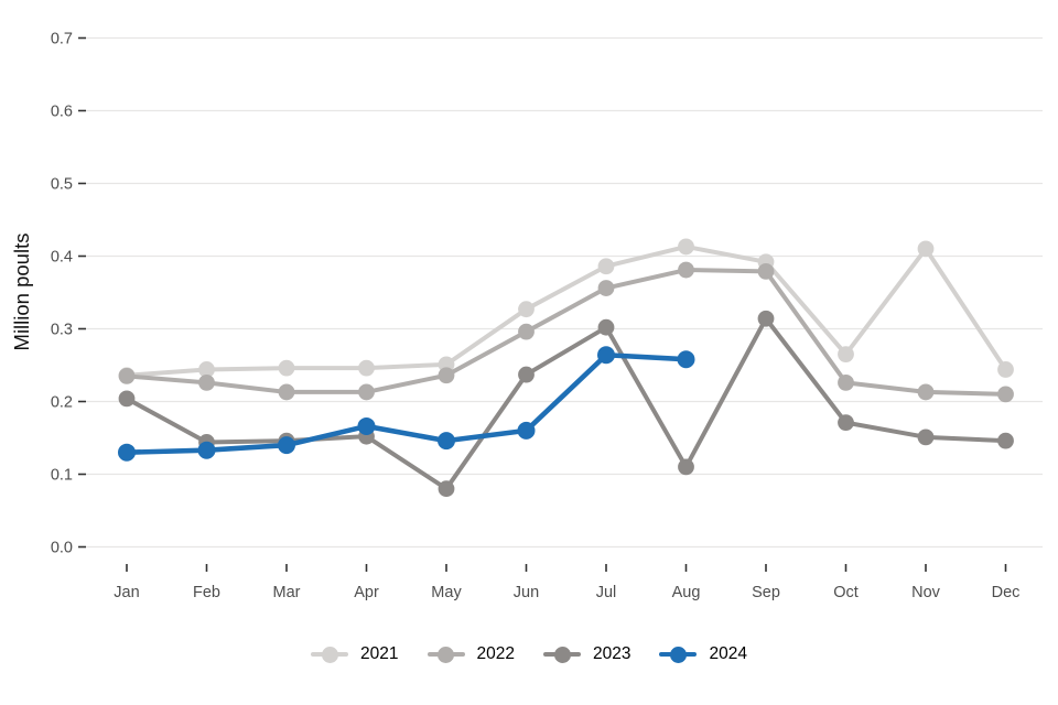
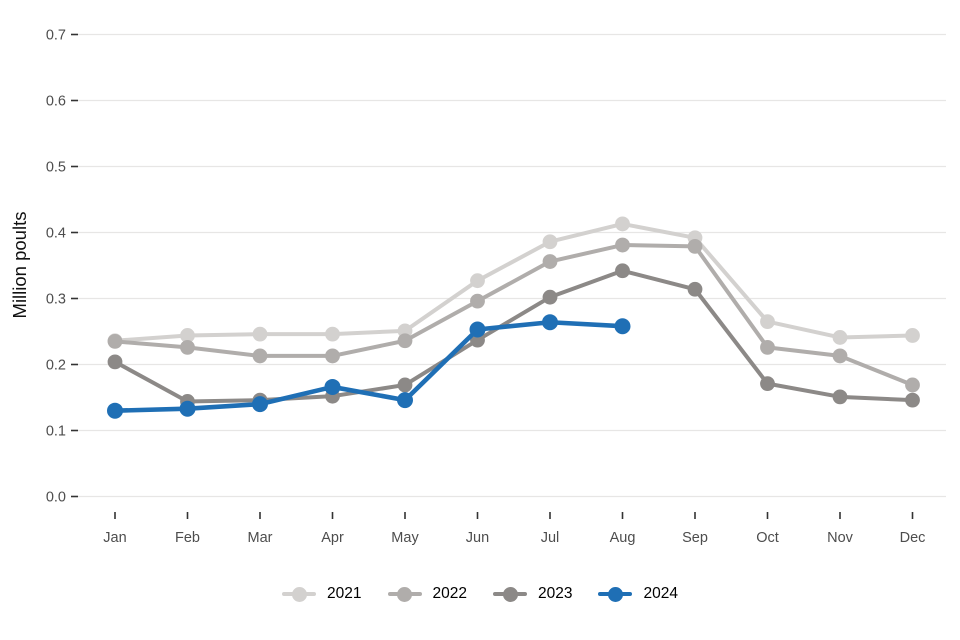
2023/May: 0.08 -> 0.17
2024/Jun: 0.16 -> 0.25
2023/Aug: 0.11 -> 0.34
2021/Nov: 0.41 -> 0.24
2022/Dec: 0.21 -> 0.17
